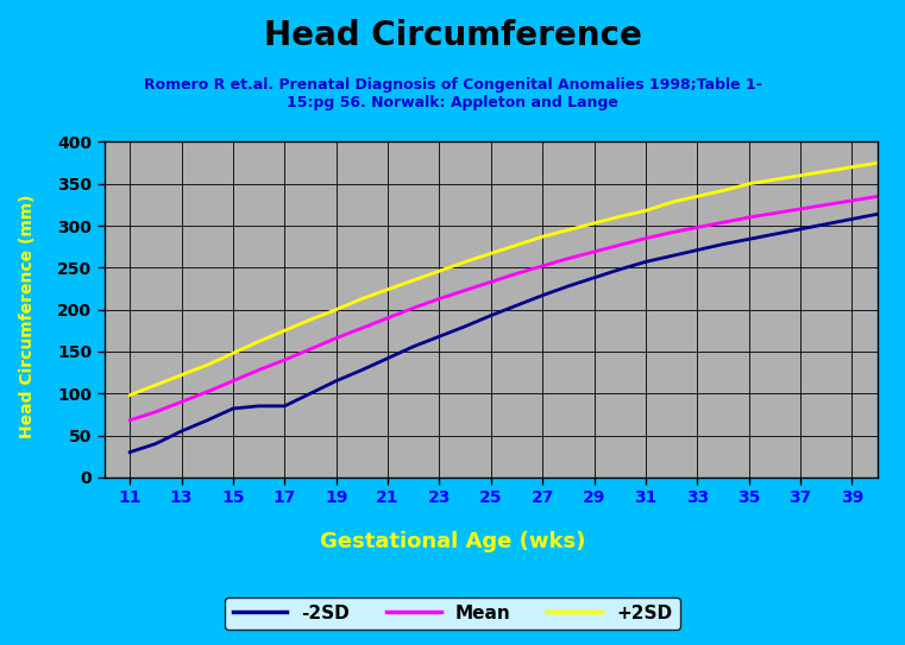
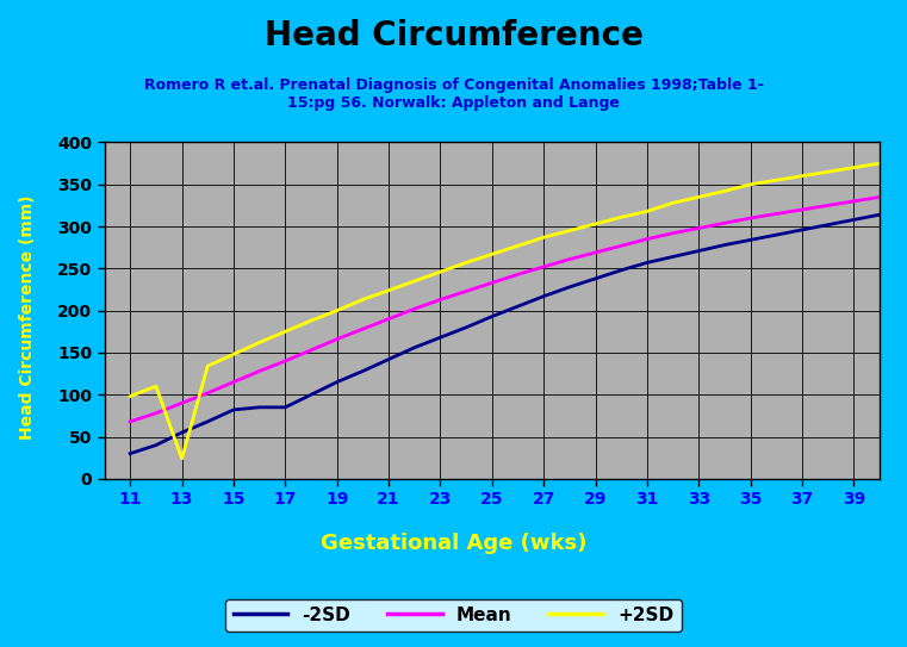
+2SD/13: 122 -> 24
